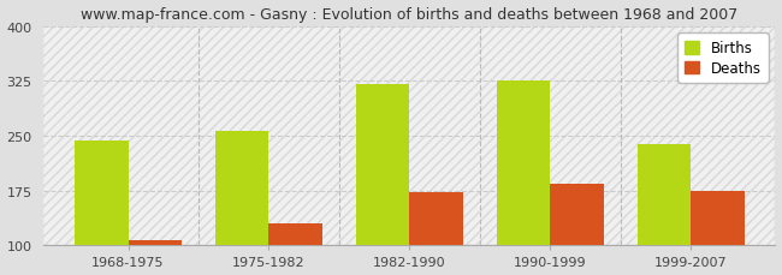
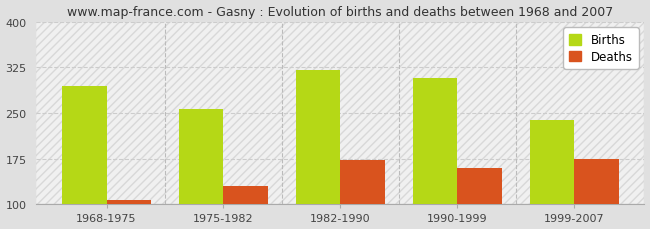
Births/1968-1975: 243 -> 294
Births/1990-1999: 325 -> 308
Deaths/1990-1999: 185 -> 160
